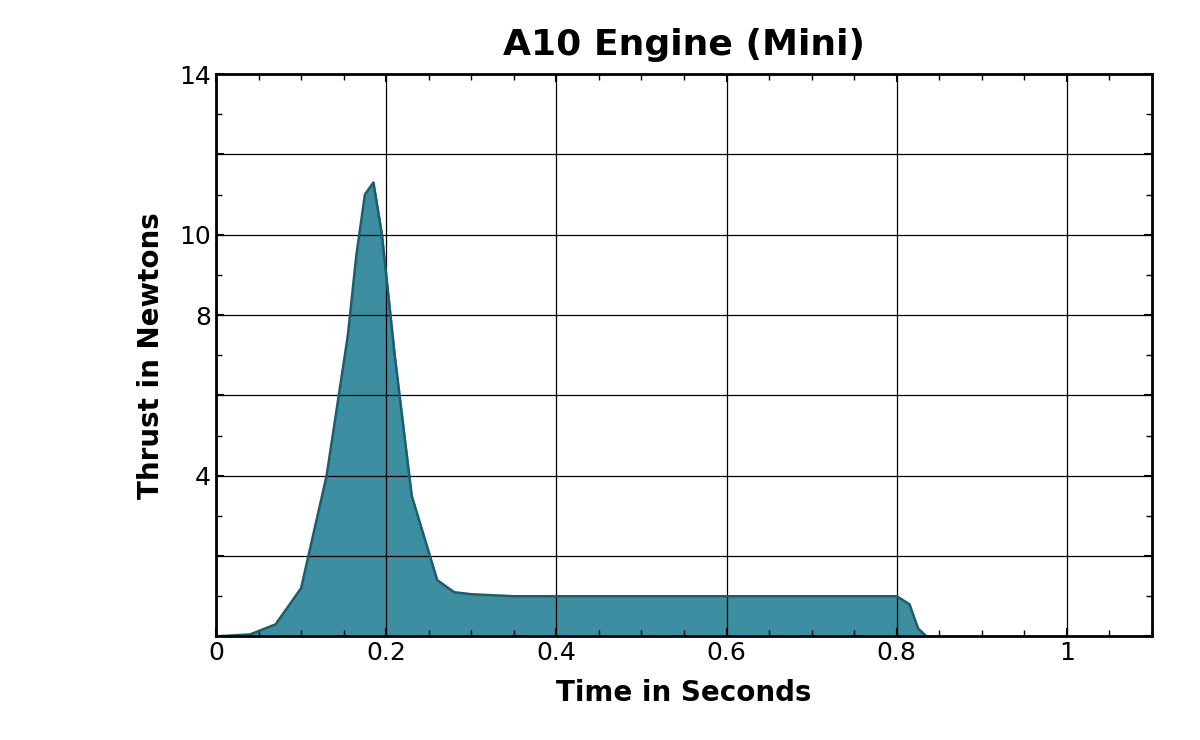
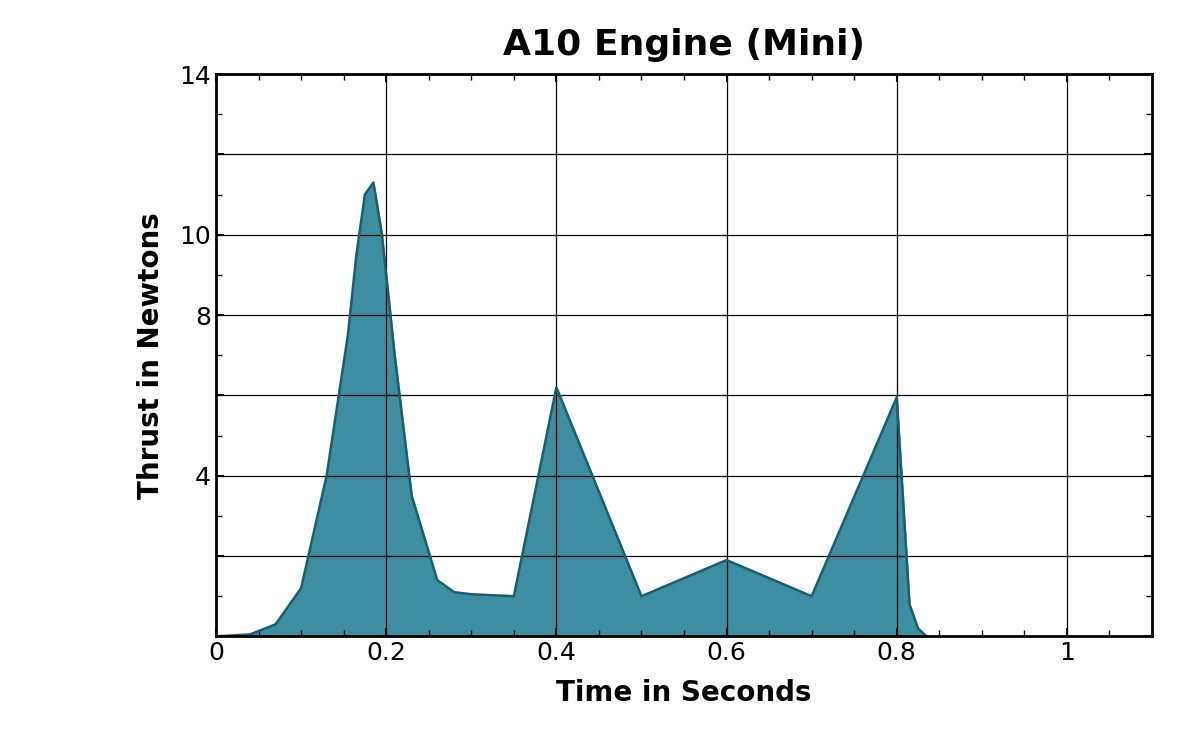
0.4: 1.00 -> 6.20
0.6: 1.00 -> 1.90
0.8: 1.00 -> 5.95
